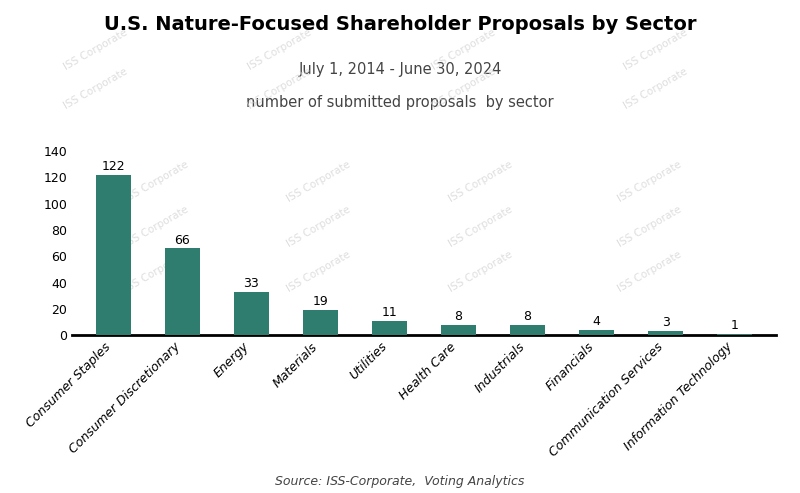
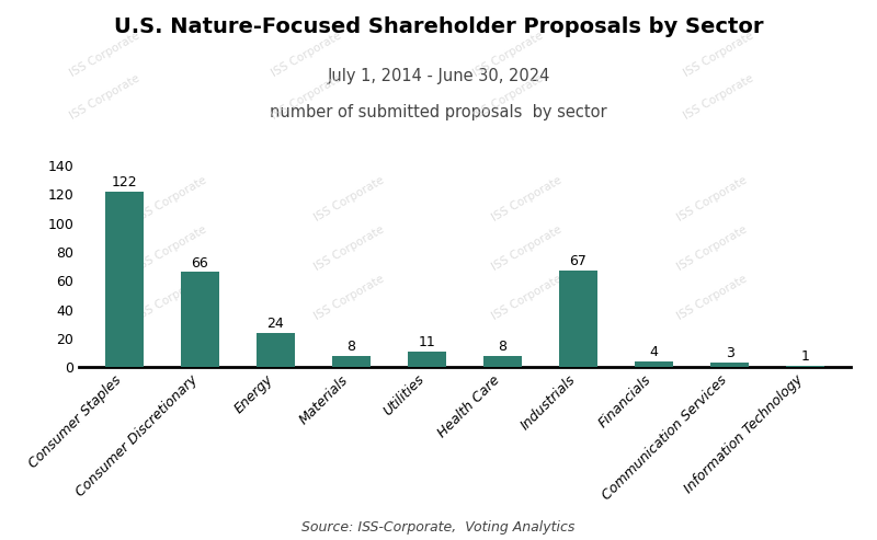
Energy: 33 -> 24
Materials: 19 -> 8
Industrials: 8 -> 67
